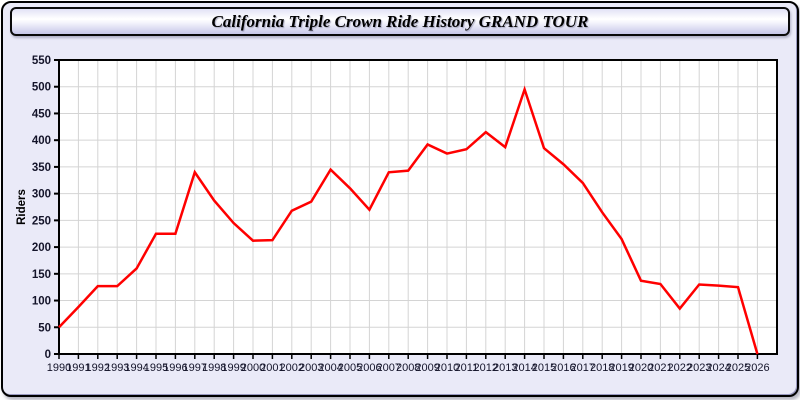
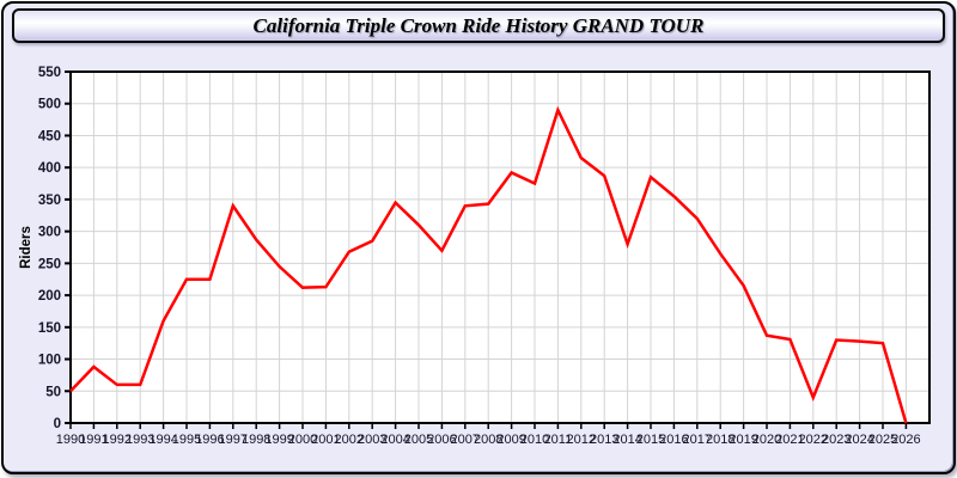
1992: 130 -> 60
1993: 130 -> 60
2011: 380 -> 490
2014: 500 -> 280
2022: 80 -> 40
